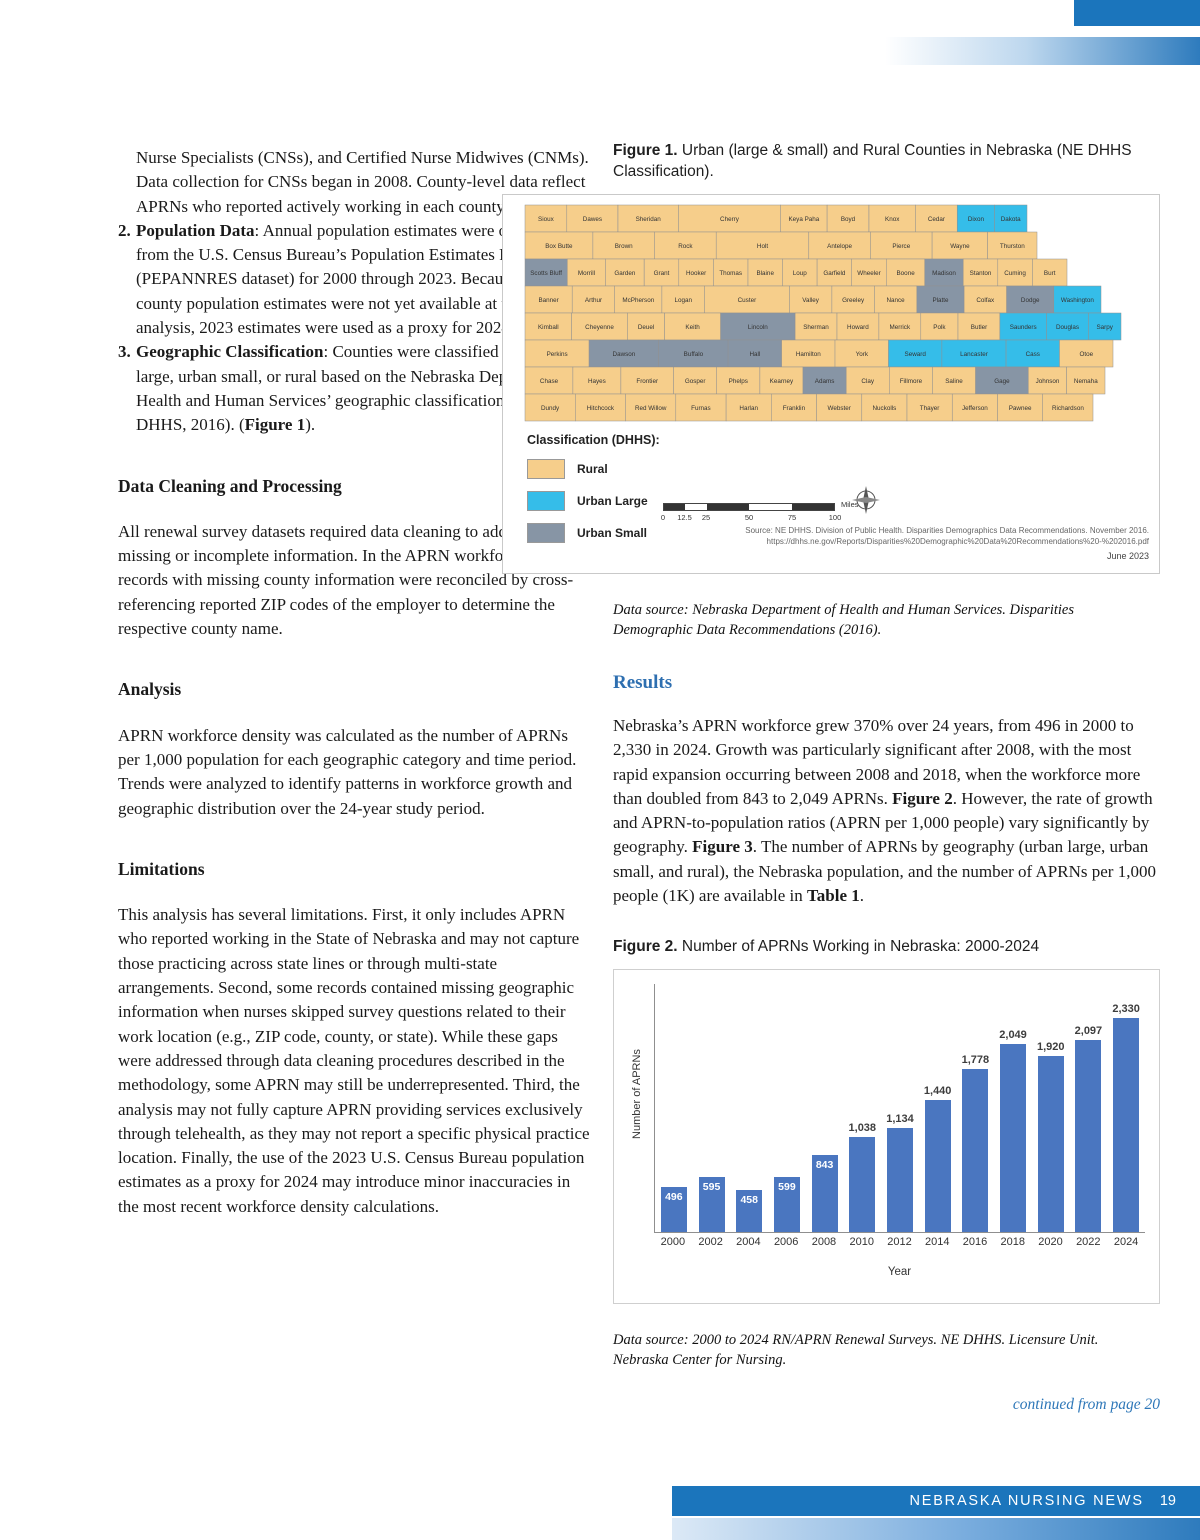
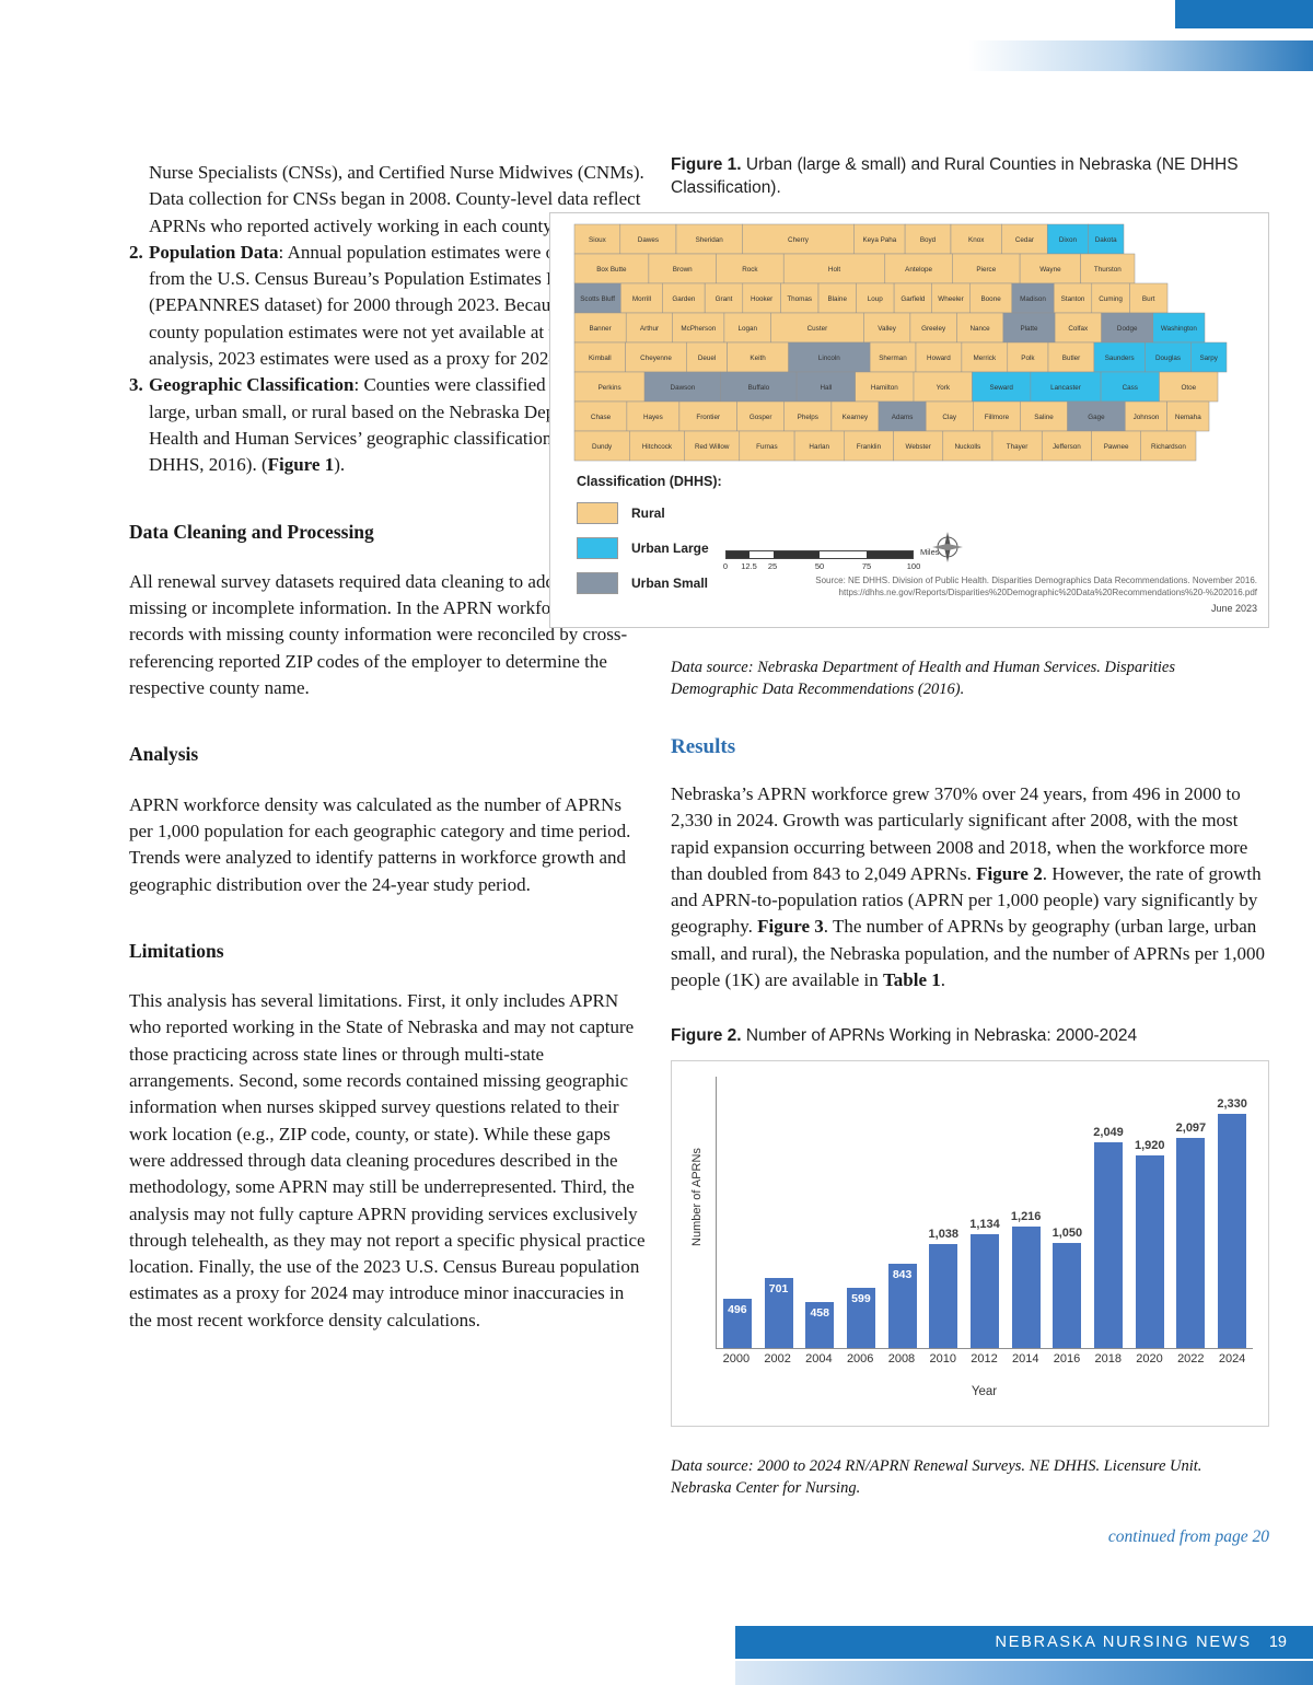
2002: 595 -> 701
2014: 1,440 -> 1,216
2016: 1,778 -> 1,050
